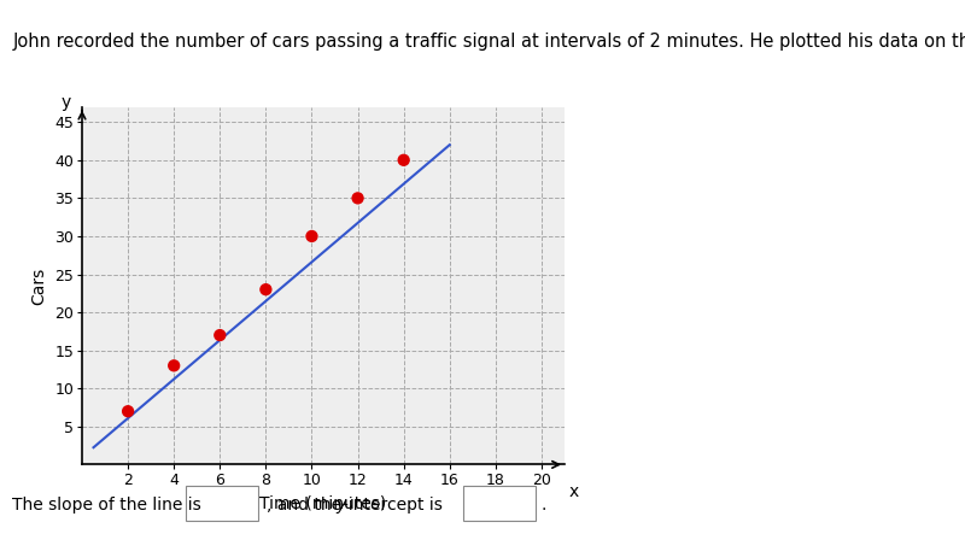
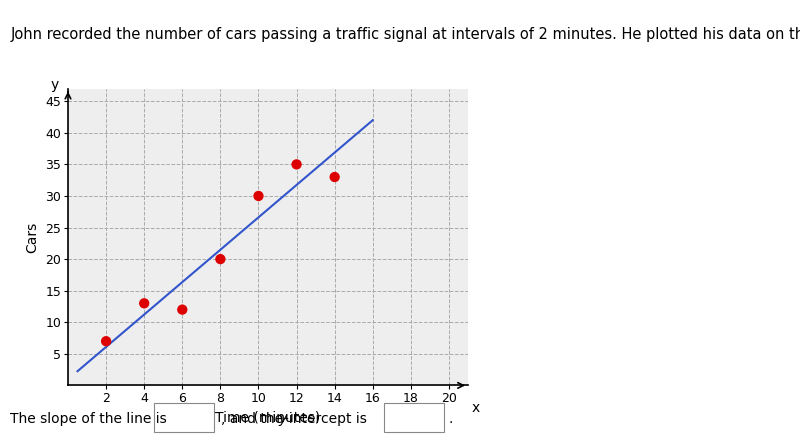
6: 17 -> 12
8: 23 -> 20
14: 40 -> 33
